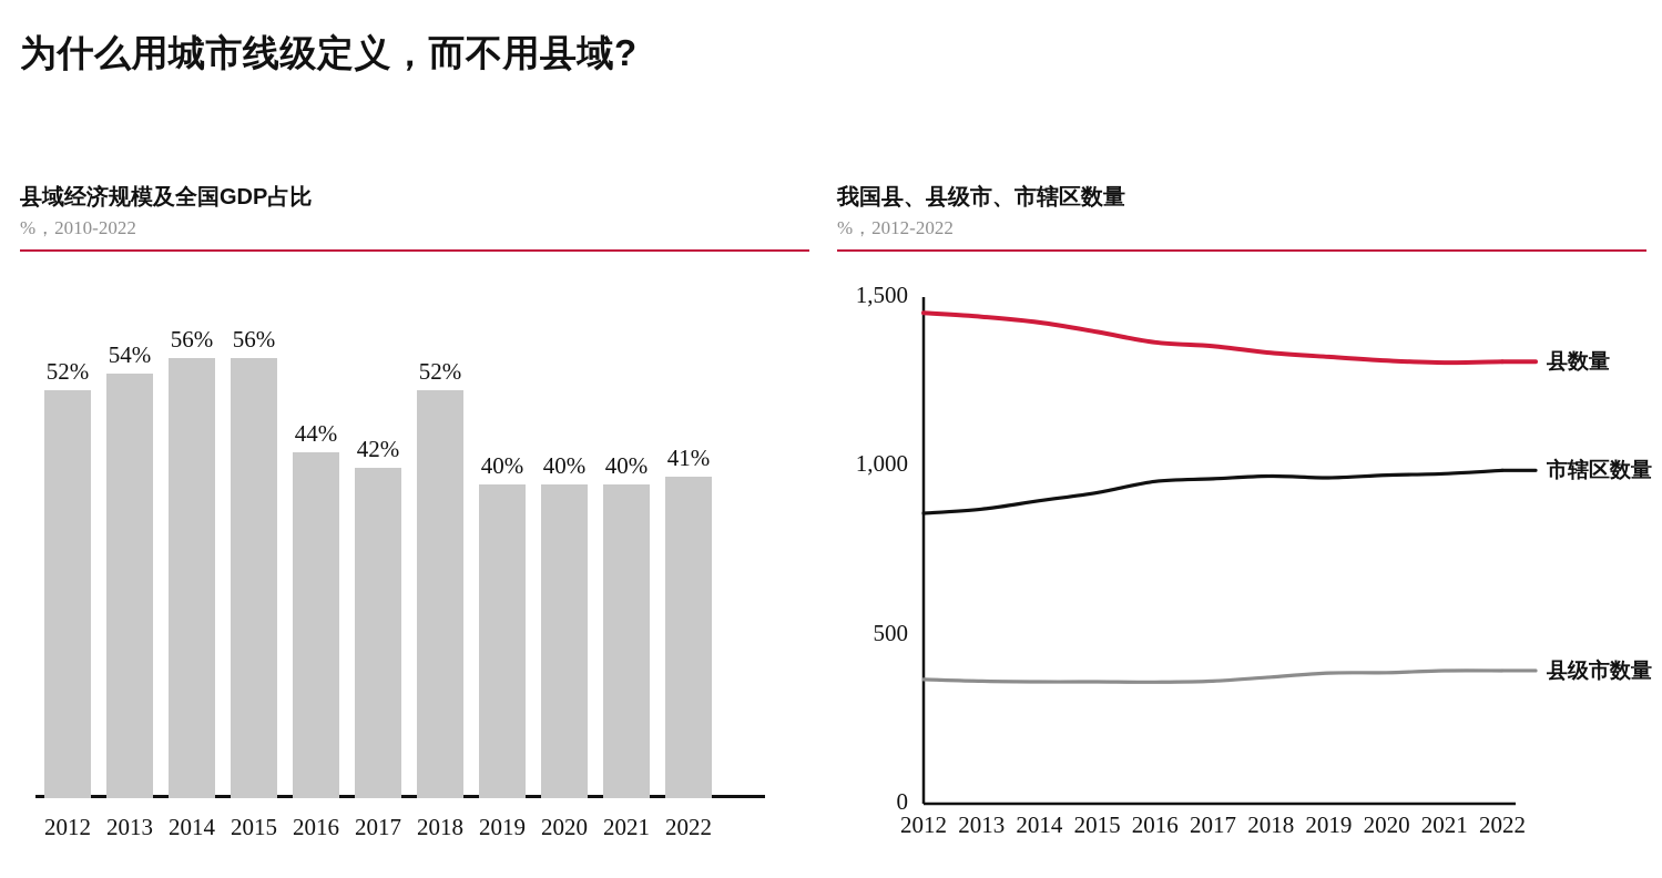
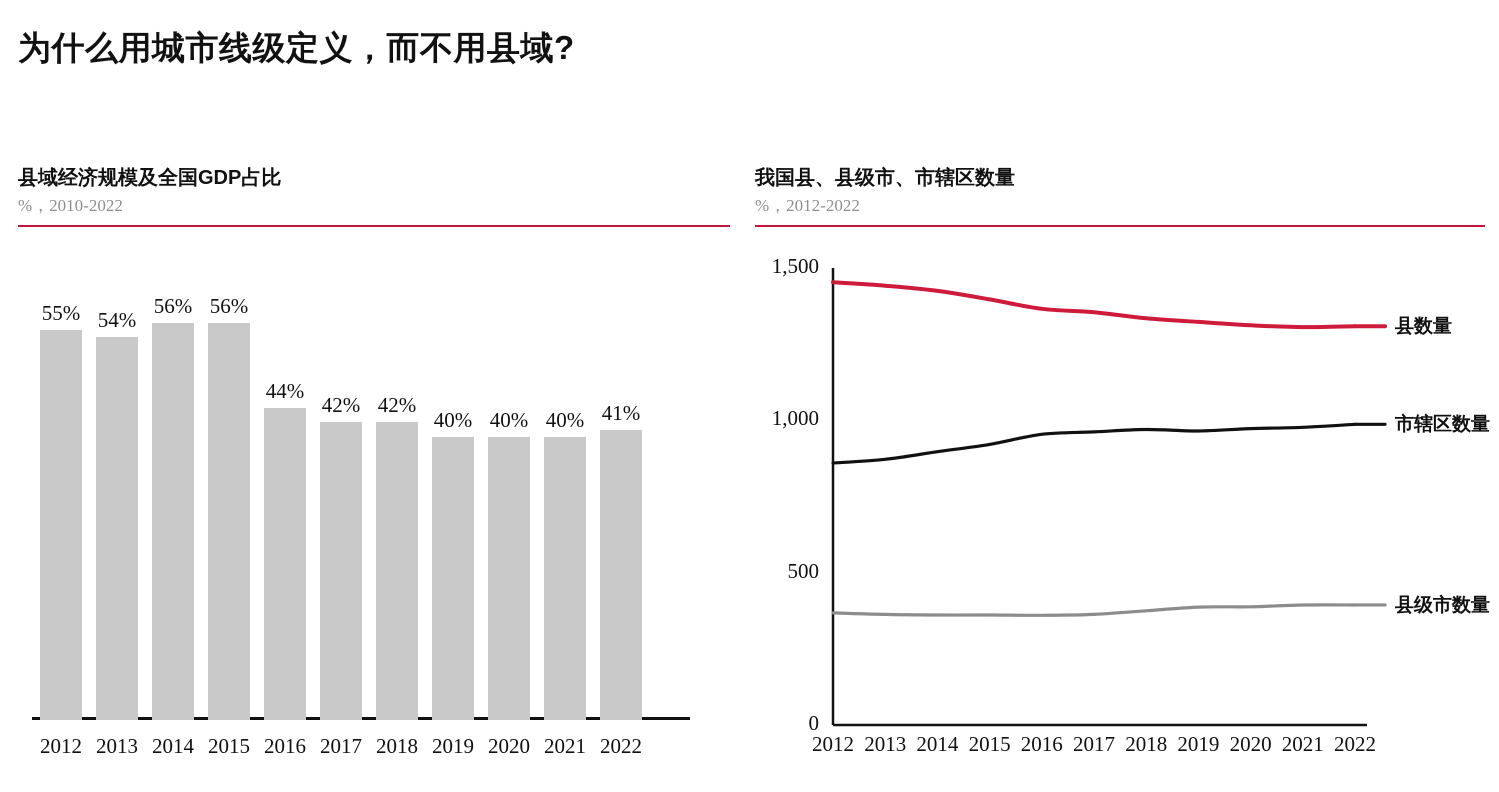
县域经济规模及全国GDP占比/2012: 52% -> 55%
县域经济规模及全国GDP占比/2018: 52% -> 42%
